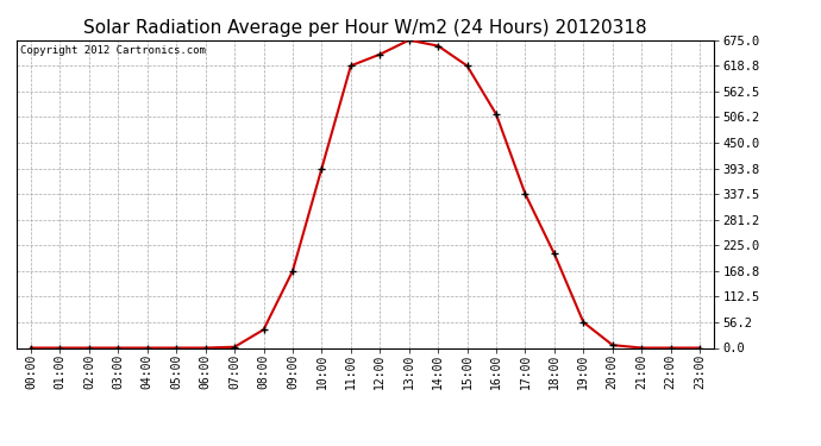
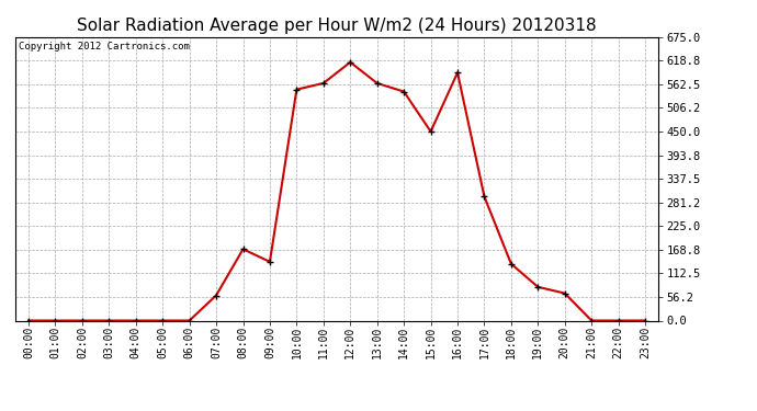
07:00: 2 -> 60
08:00: 40 -> 170
09:00: 169 -> 140
10:00: 394 -> 550
11:00: 619 -> 565
12:00: 644 -> 615
13:00: 675 -> 565
14:00: 662 -> 545
15:00: 619 -> 450
16:00: 512 -> 590
17:00: 338 -> 295
18:00: 206 -> 135
19:00: 56 -> 80
20:00: 6 -> 65
